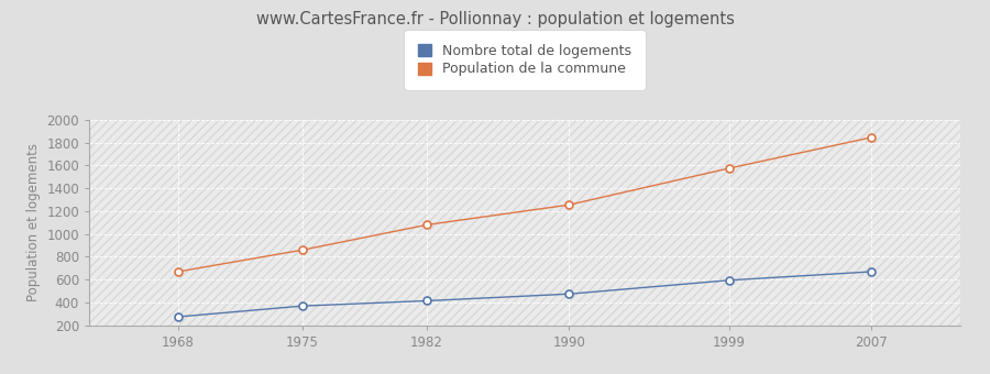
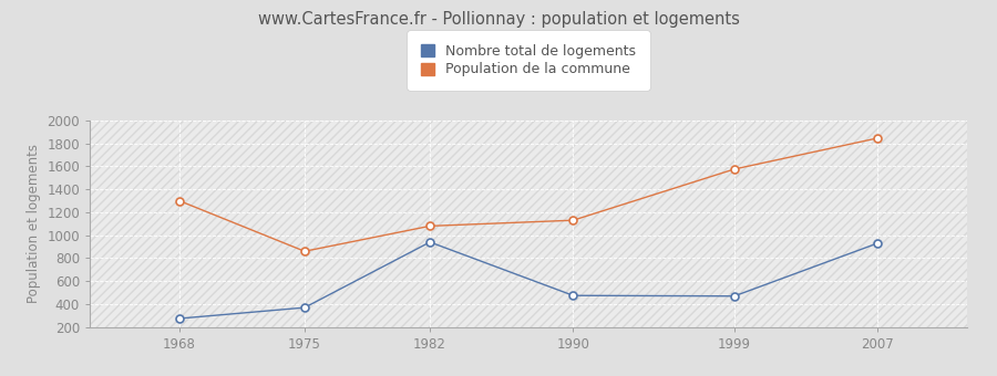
Population de la commune/1968: 670 -> 1300
Nombre total de logements/1982: 420 -> 940
Population de la commune/1990: 1260 -> 1130
Nombre total de logements/1999: 600 -> 470
Nombre total de logements/2007: 670 -> 930
